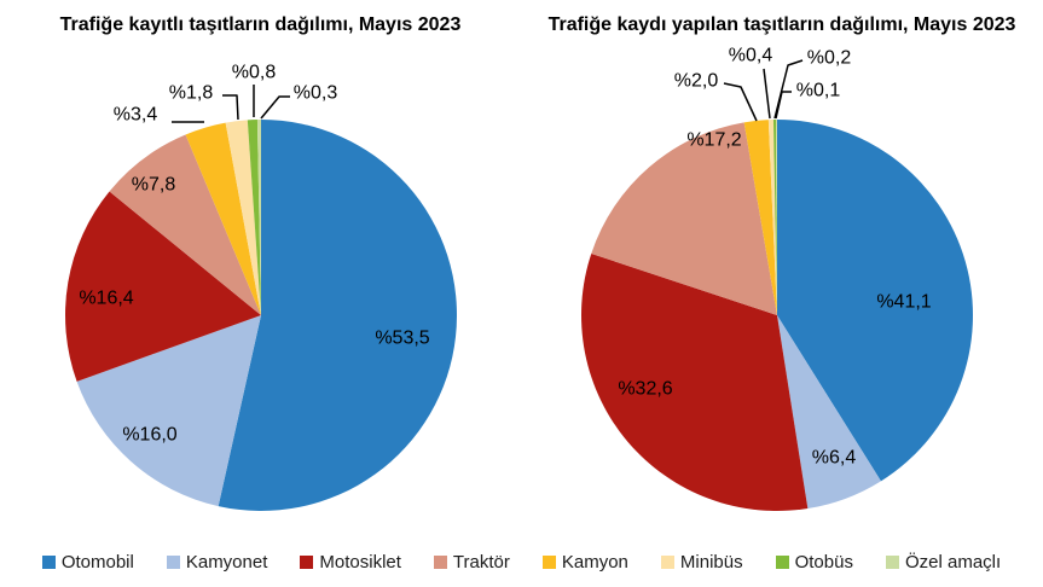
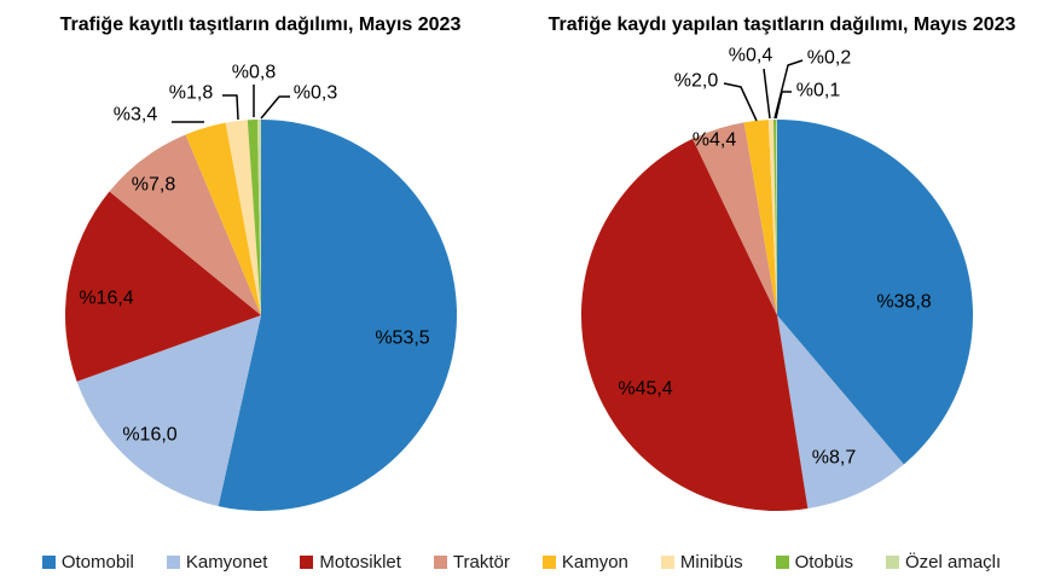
Trafiğe kaydı yapılan taşıtların dağılımı, Mayıs 2023/Otomobil: 41,1 -> 38,8
Trafiğe kaydı yapılan taşıtların dağılımı, Mayıs 2023/Kamyonet: 6,4 -> 8,7
Trafiğe kaydı yapılan taşıtların dağılımı, Mayıs 2023/Motosiklet: 32,6 -> 45,4
Trafiğe kaydı yapılan taşıtların dağılımı, Mayıs 2023/Traktör: 17,2 -> 4,4
